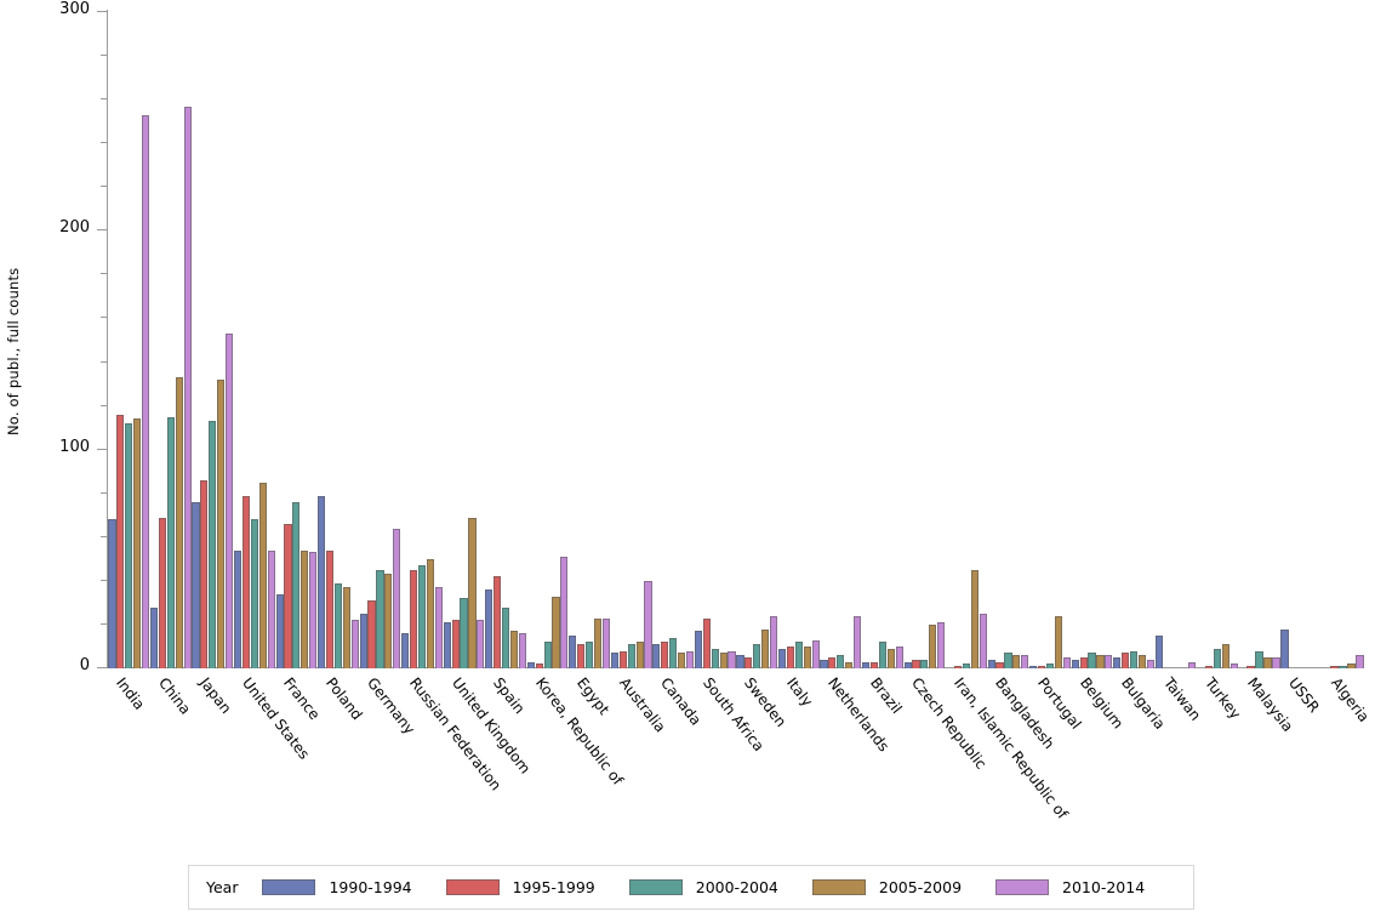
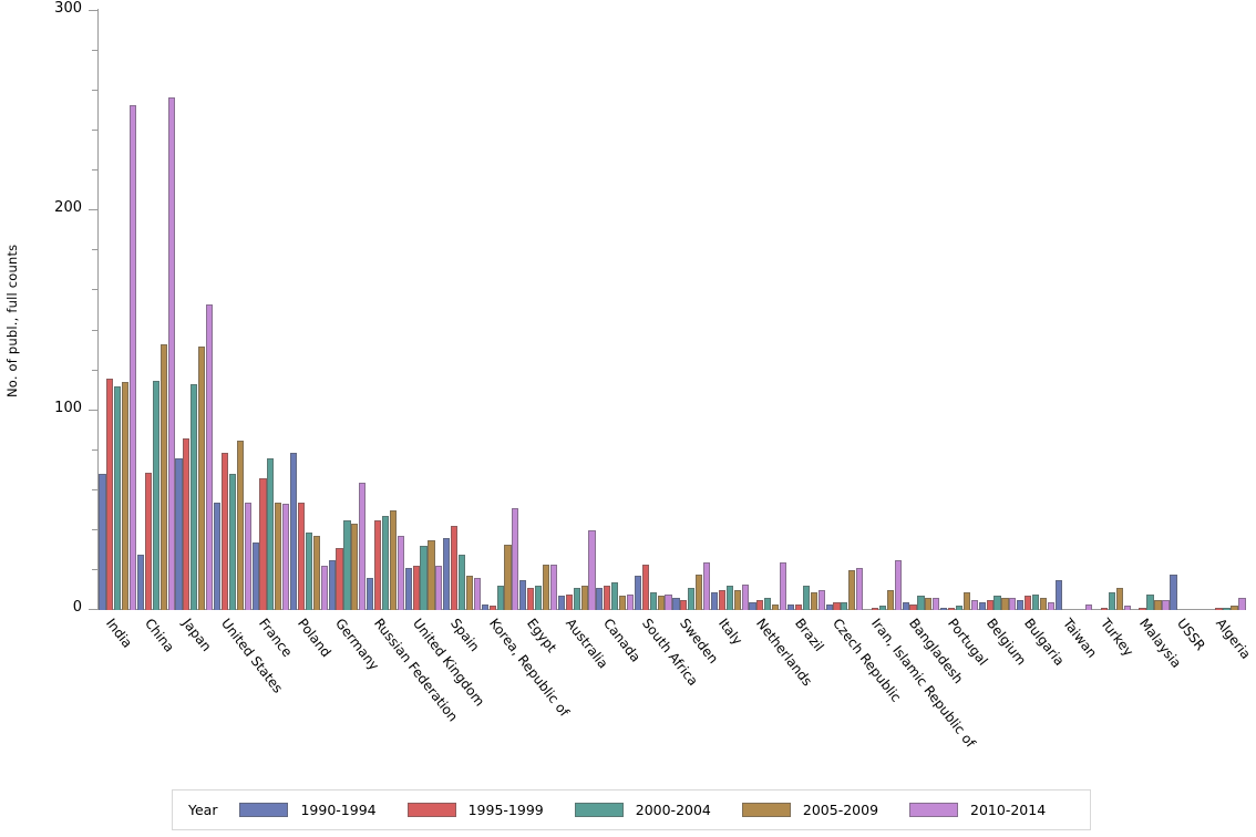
2005-2009/United Kingdom: 69 -> 35
2005-2009/Iran, Islamic Republic of: 45 -> 10
2005-2009/Portugal: 24 -> 9
